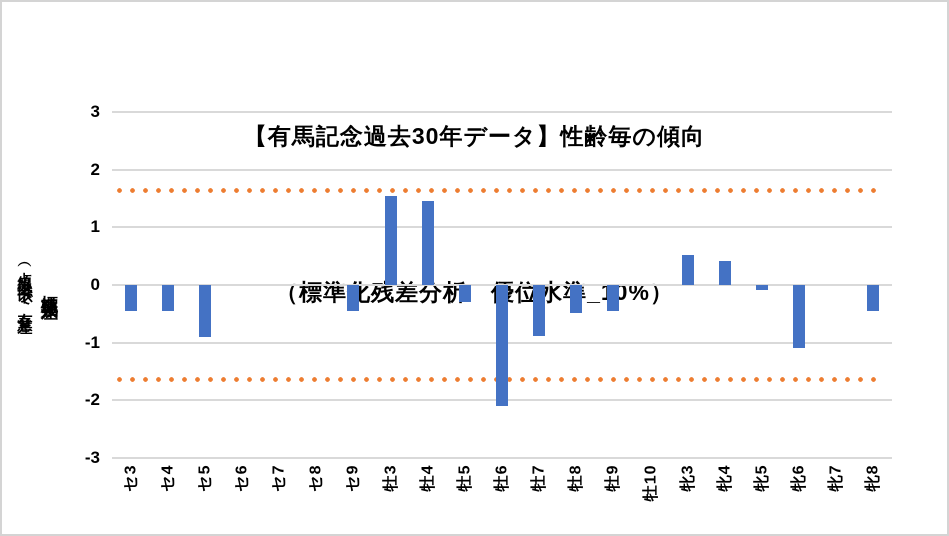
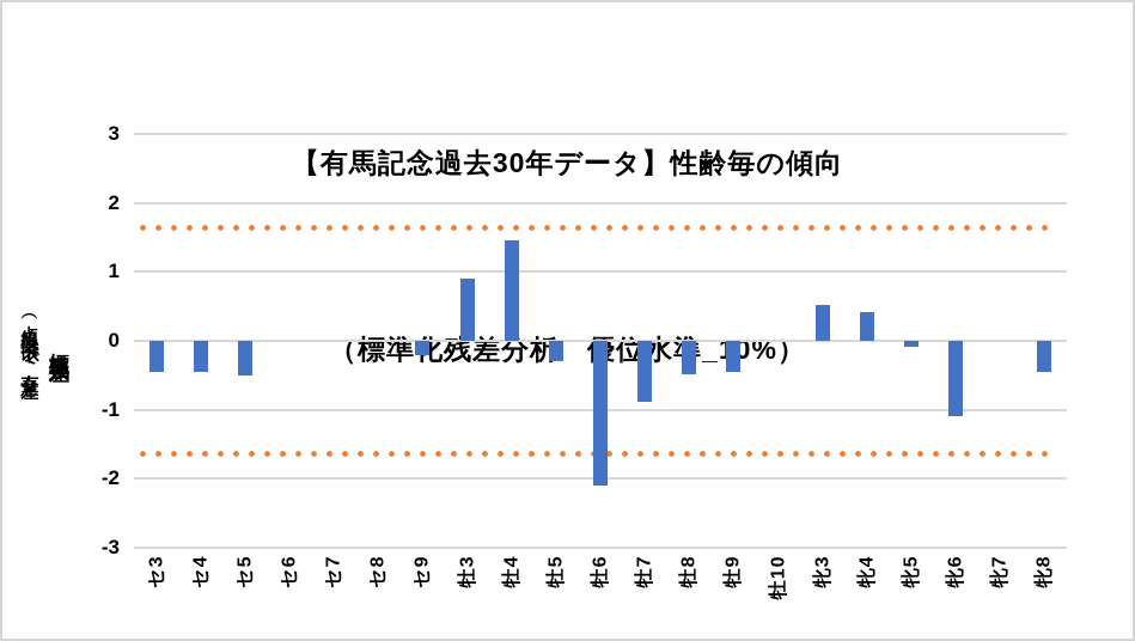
セ5: -0.9 -> -0.5
セ9: -0.5 -> -0.2
牡3: 1.6 -> 0.9
